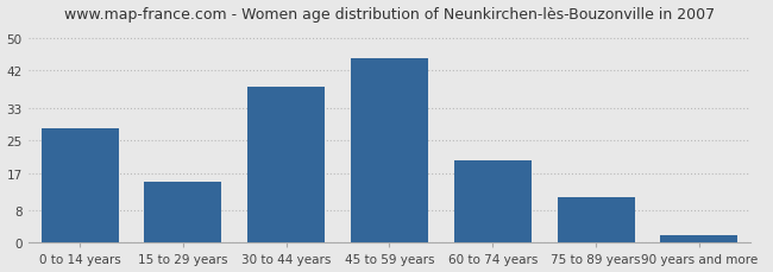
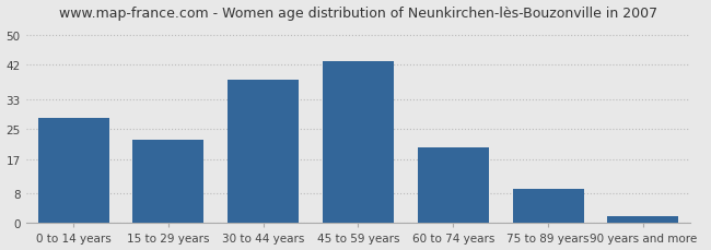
15 to 29 years: 15 -> 22
45 to 59 years: 45 -> 43
75 to 89 years: 11 -> 9
